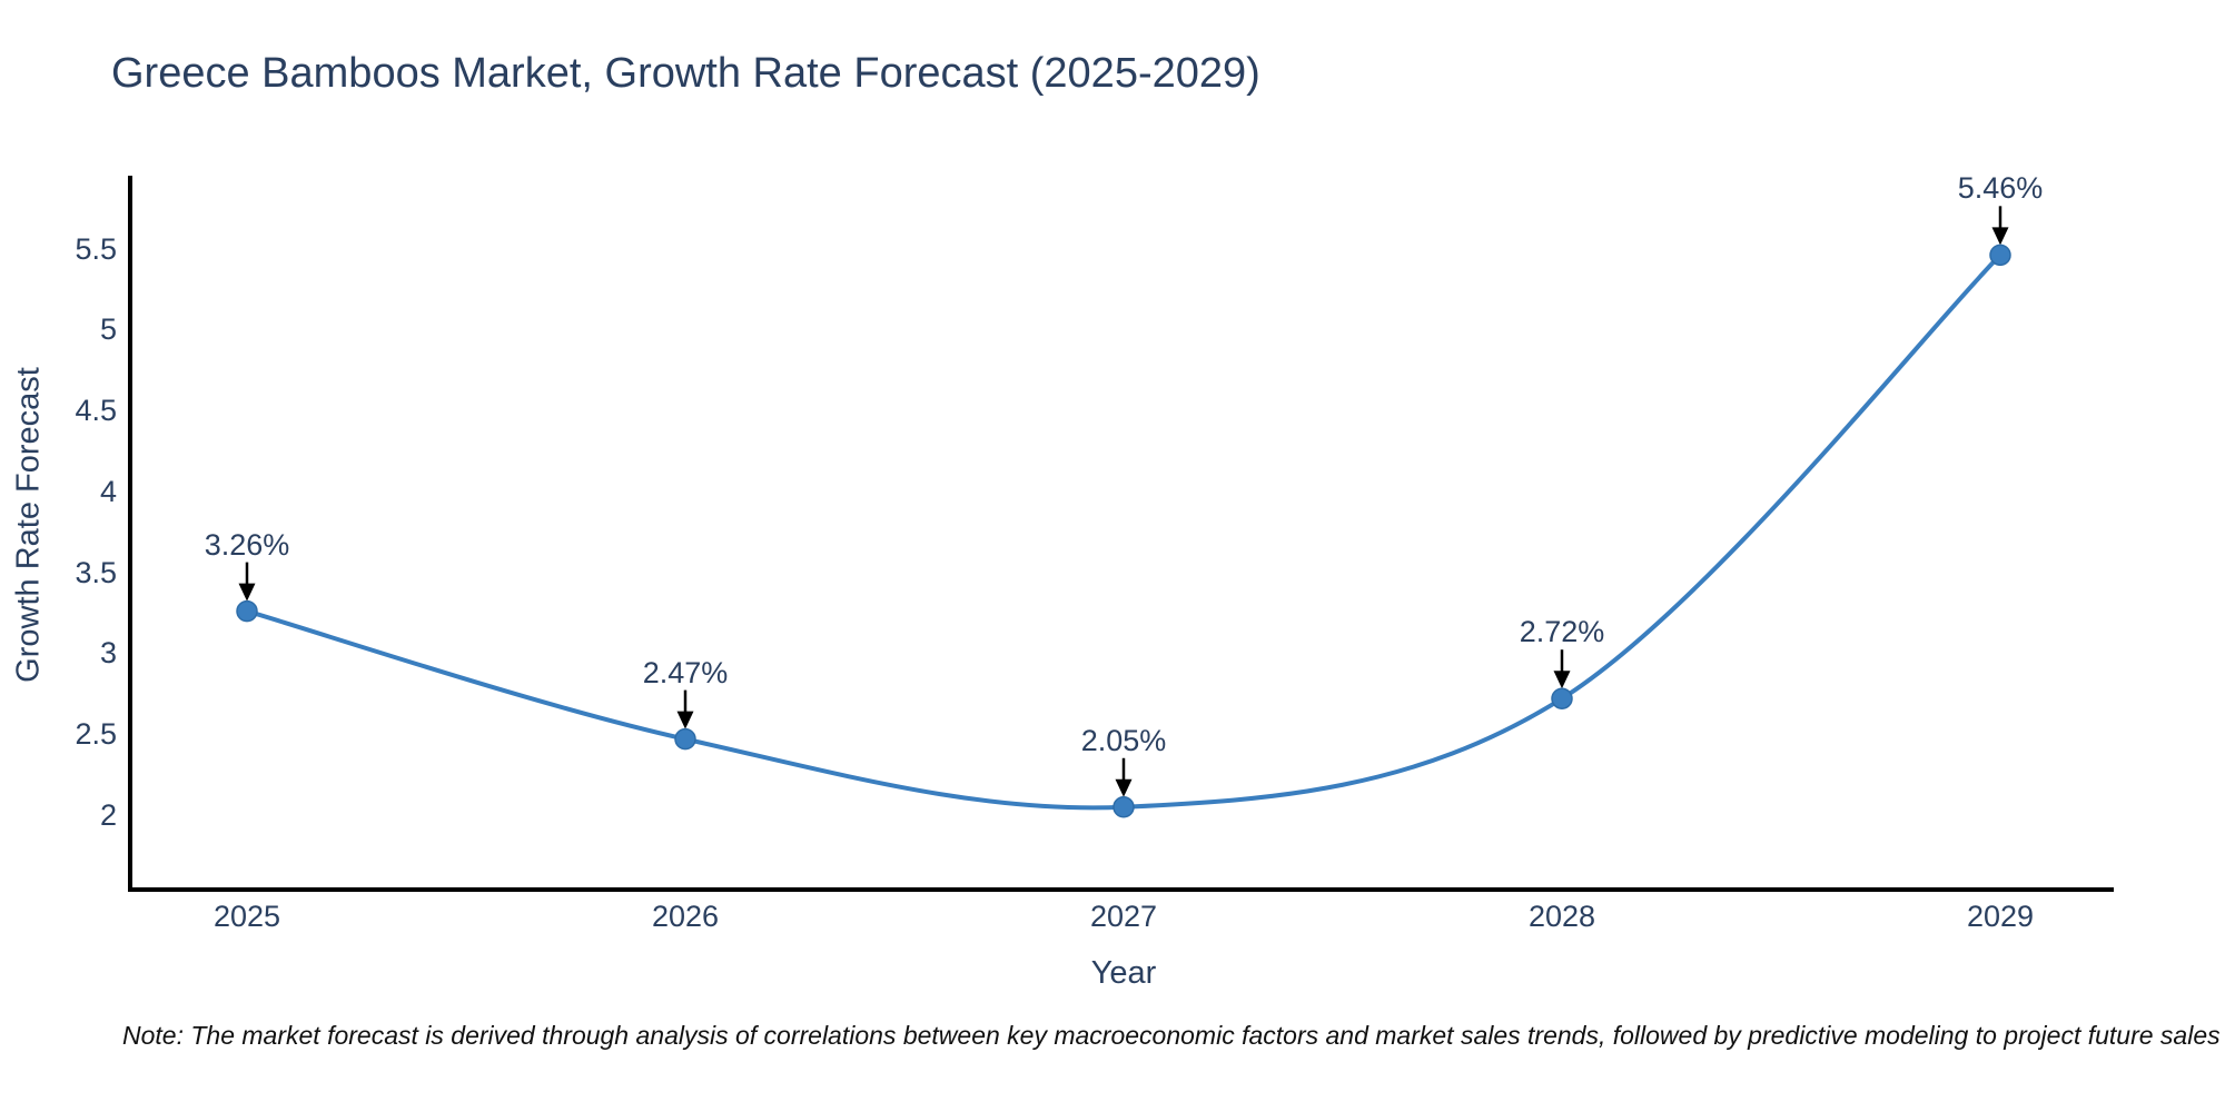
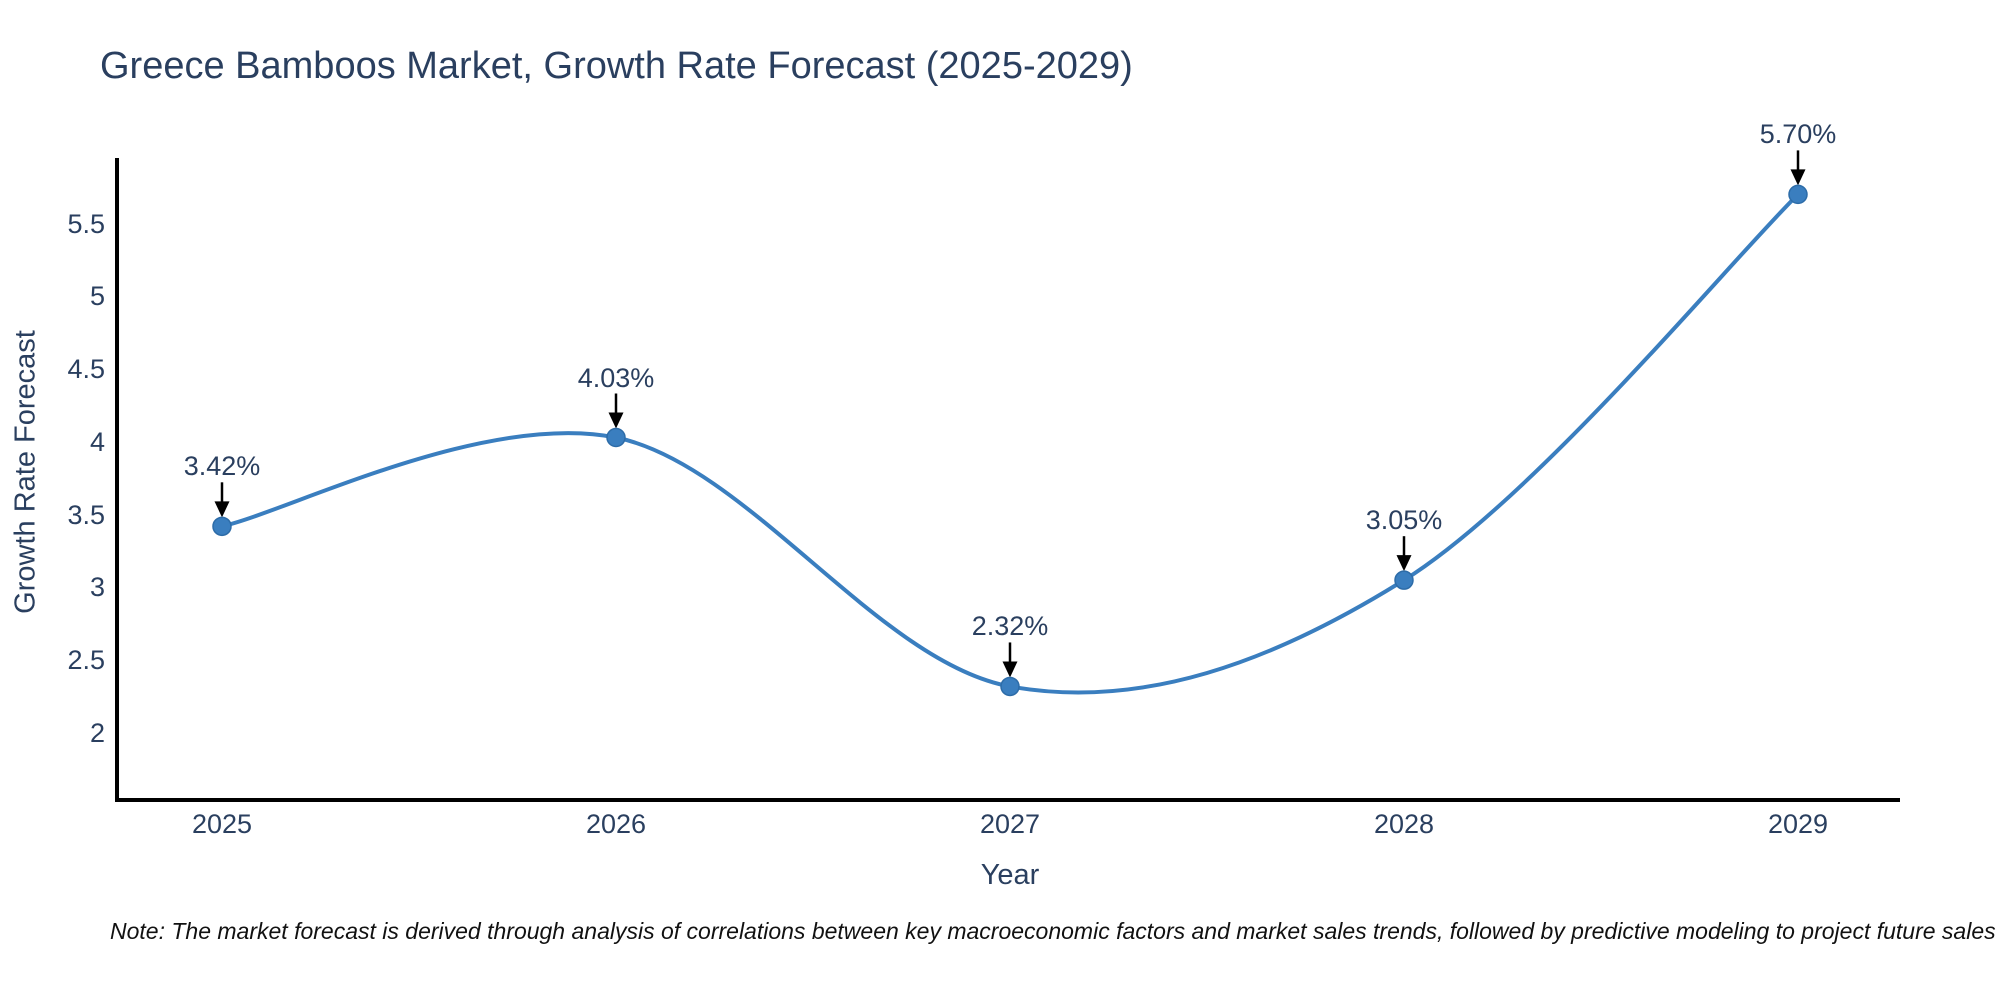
2025: 3.26% -> 3.42%
2026: 2.47% -> 4.03%
2027: 2.05% -> 2.32%
2028: 2.72% -> 3.05%
2029: 5.46% -> 5.70%
